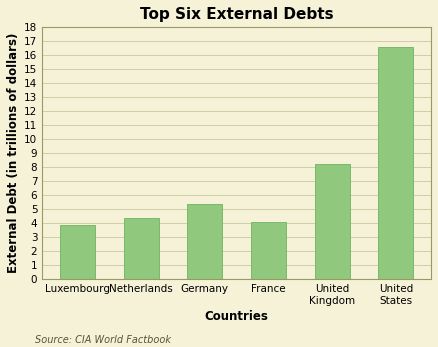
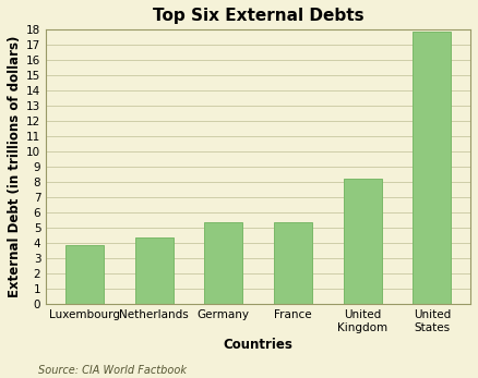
France: 4.1 -> 5.4
United States: 16.6 -> 17.9
